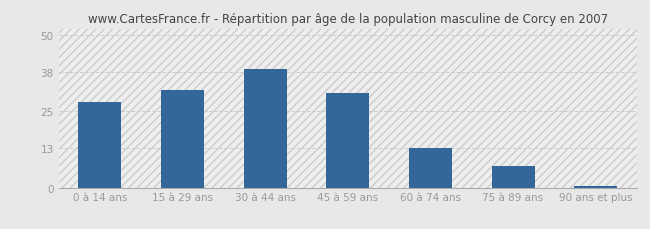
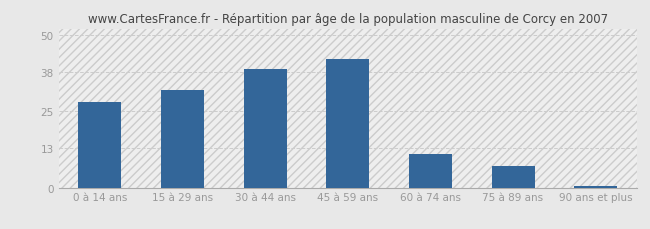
45 à 59 ans: 31.0 -> 42.0
60 à 74 ans: 13.0 -> 11.0
